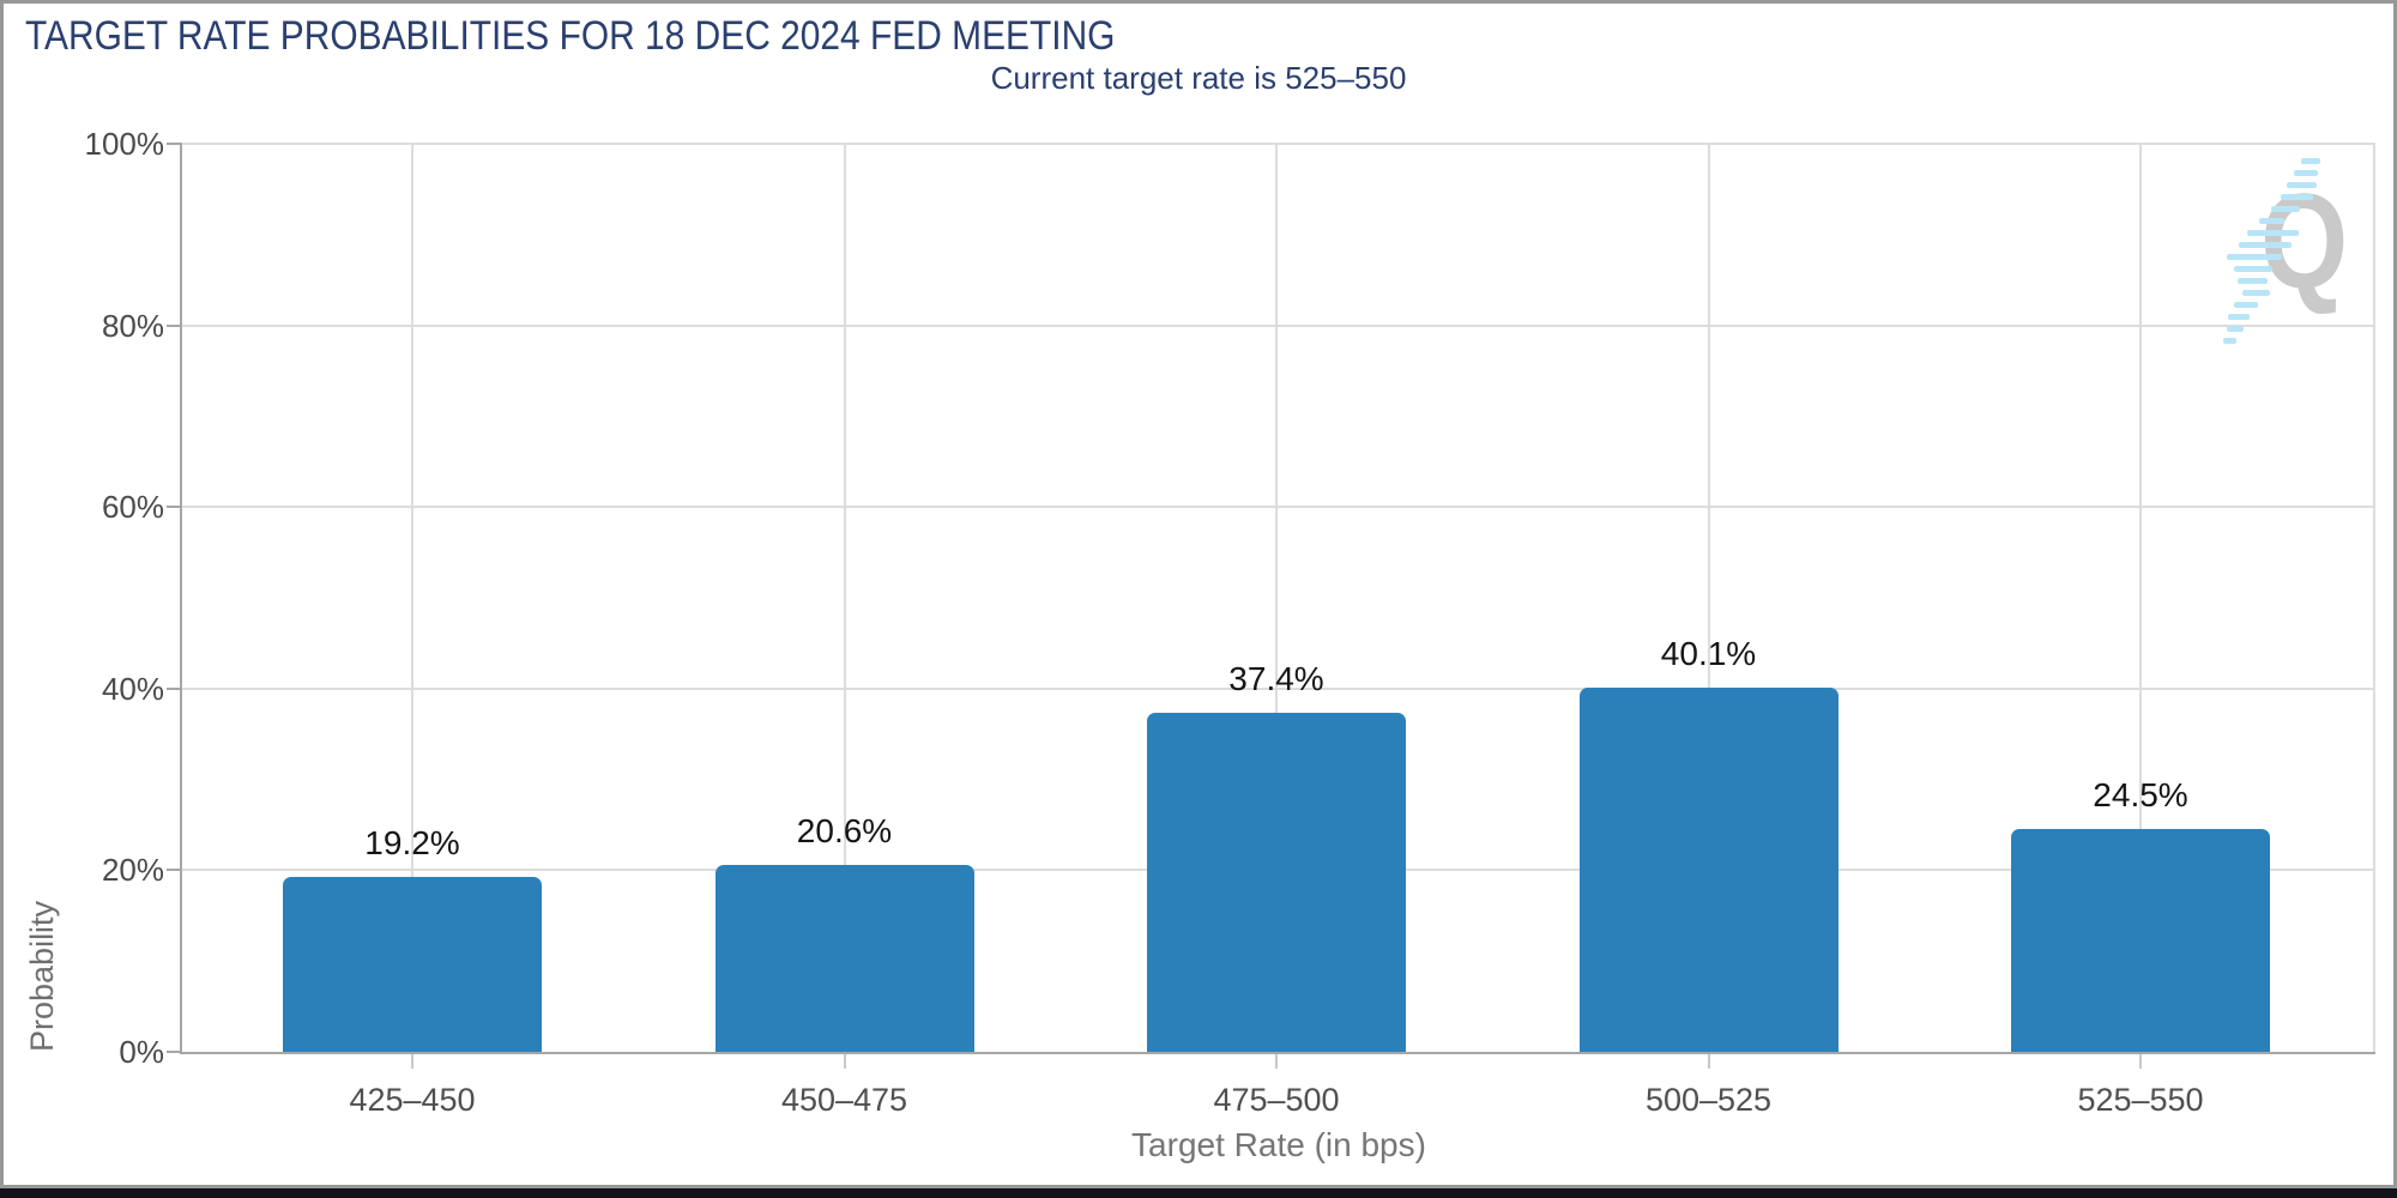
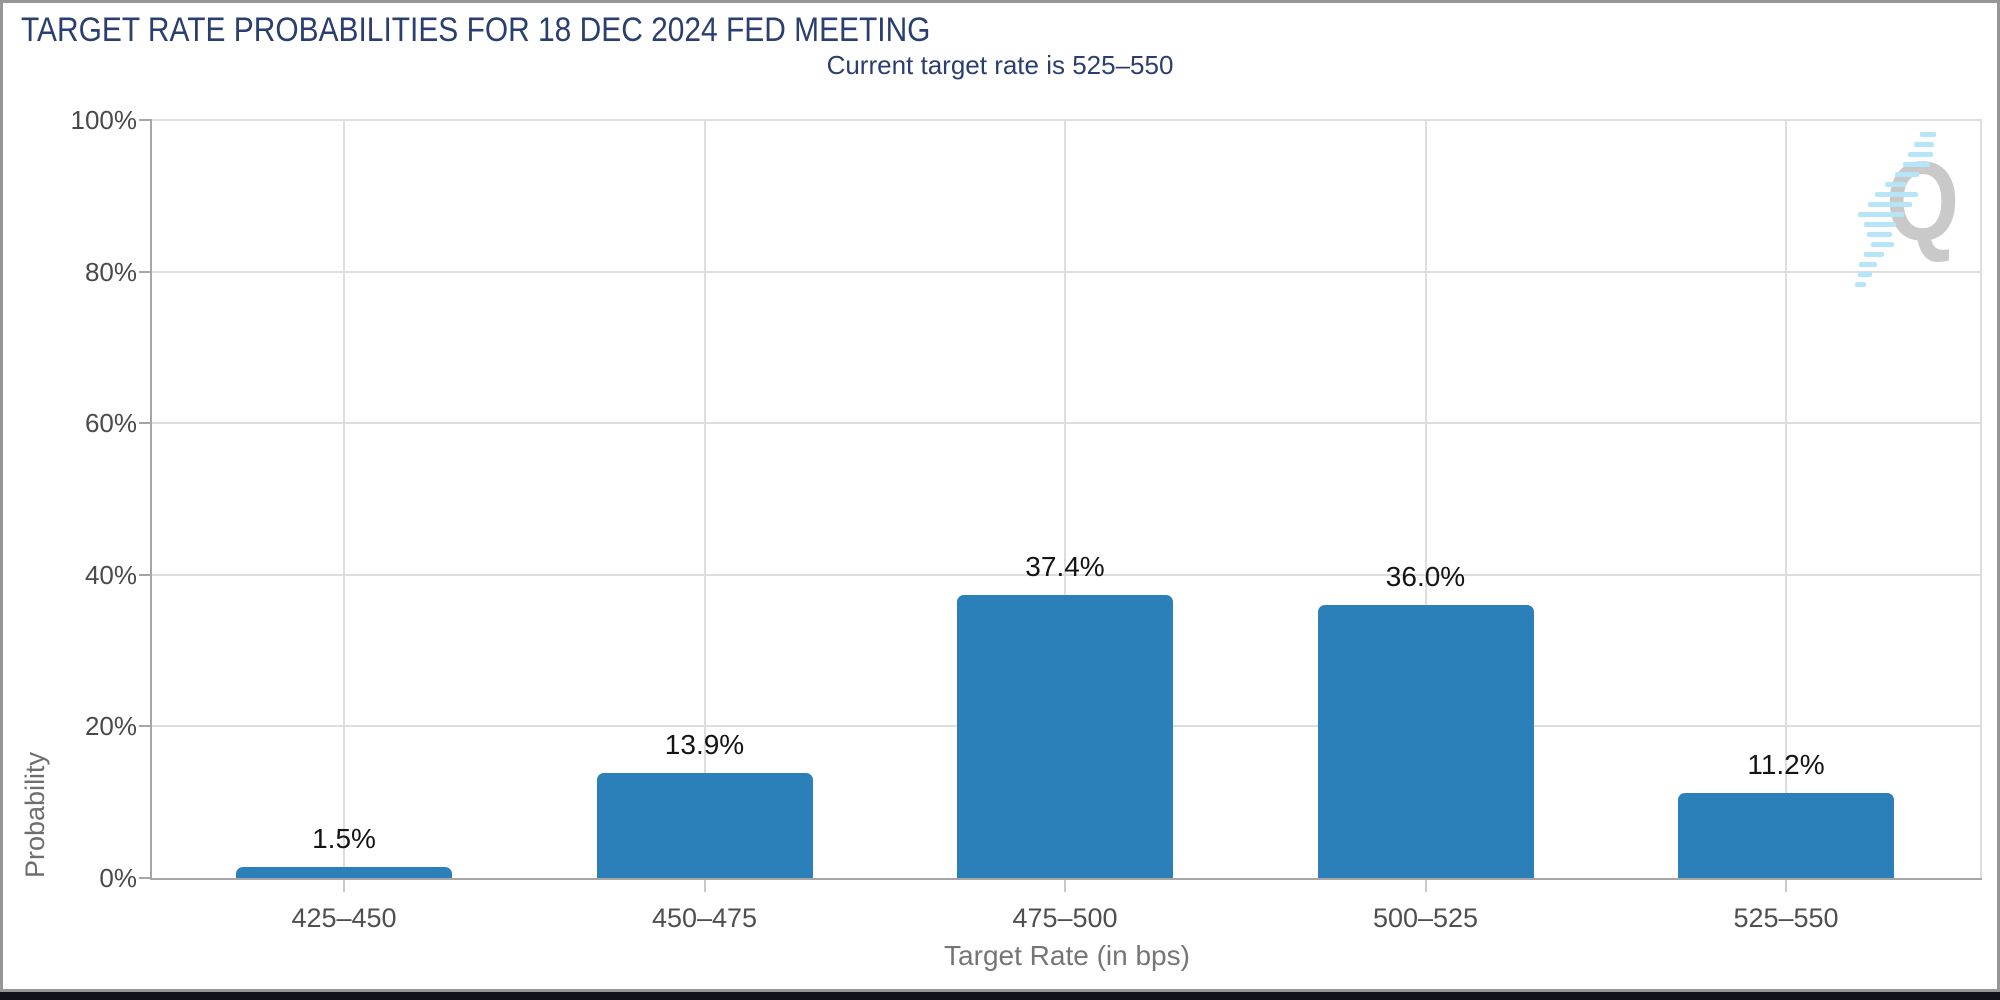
425–450: 19.2% -> 1.5%
450–475: 20.6% -> 13.9%
500–525: 40.1% -> 36.0%
525–550: 24.5% -> 11.2%
